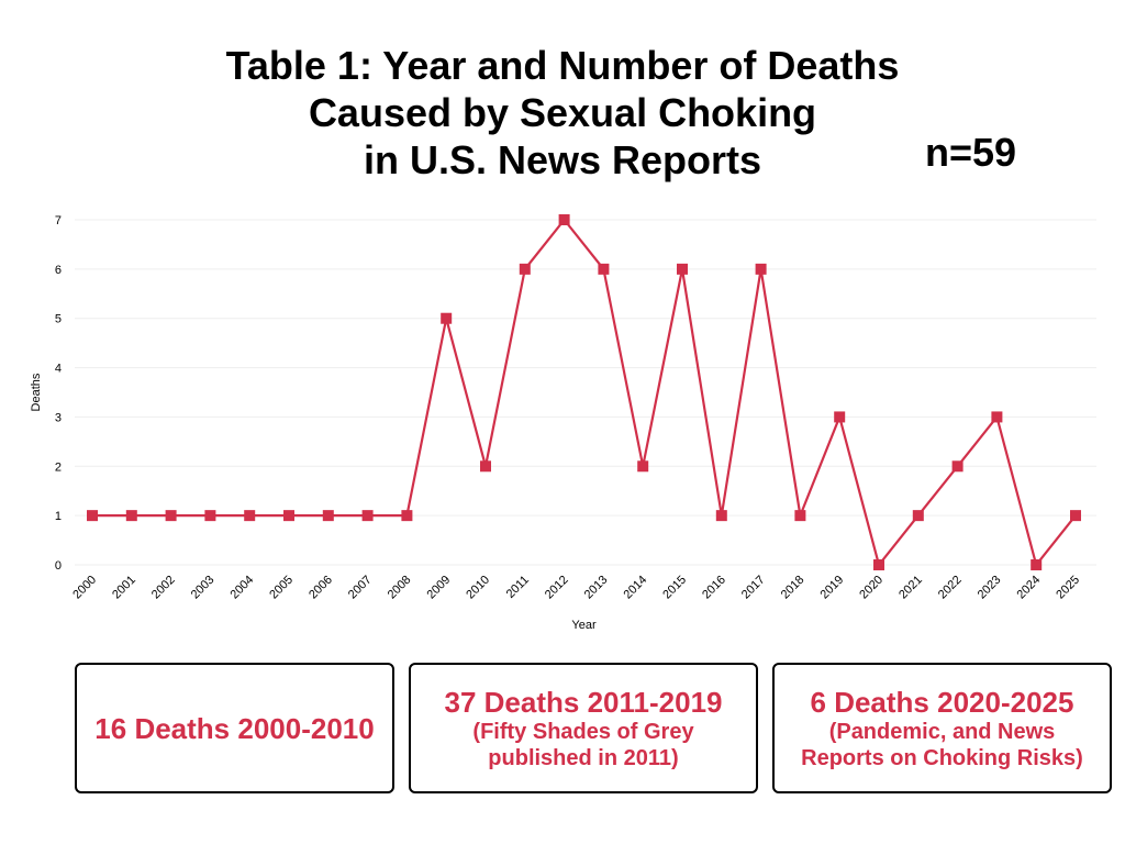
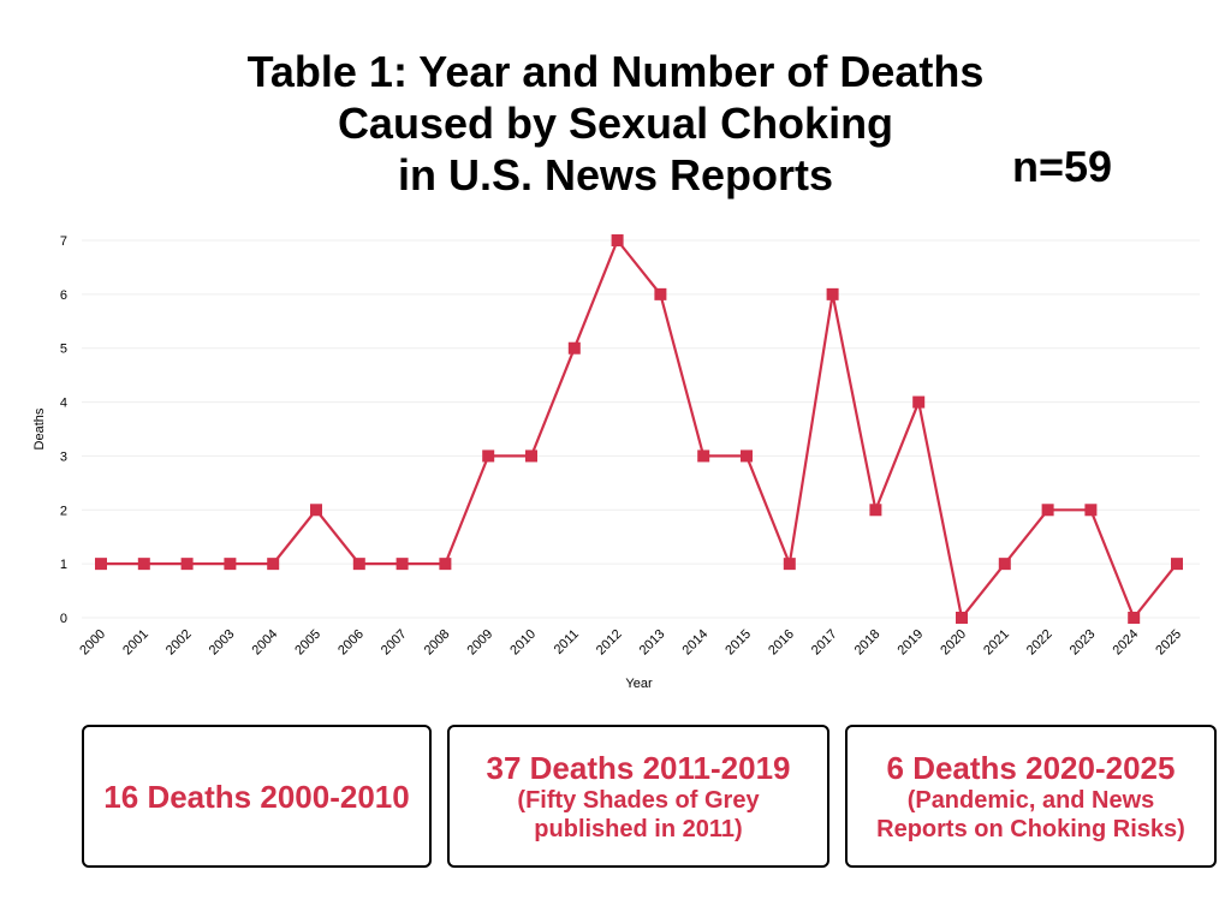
2005: 1 -> 2
2009: 5 -> 3
2010: 2 -> 3
2011: 6 -> 5
2014: 2 -> 3
2015: 6 -> 3
2018: 1 -> 2
2019: 3 -> 4
2023: 3 -> 2
